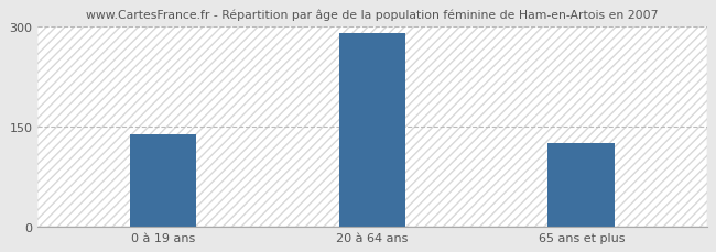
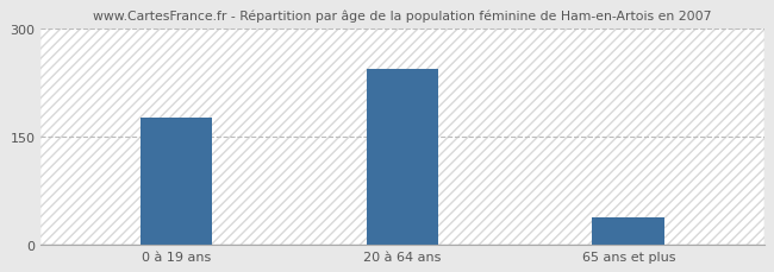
0 à 19 ans: 138 -> 176
20 à 64 ans: 291 -> 244
65 ans et plus: 125 -> 38
